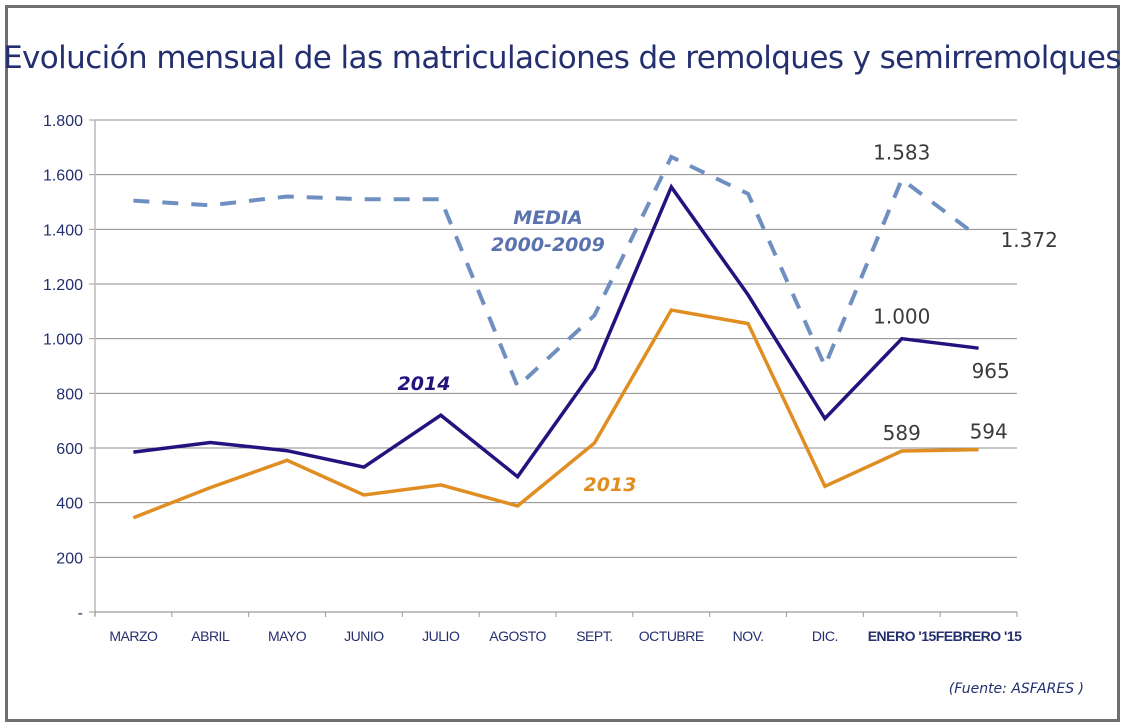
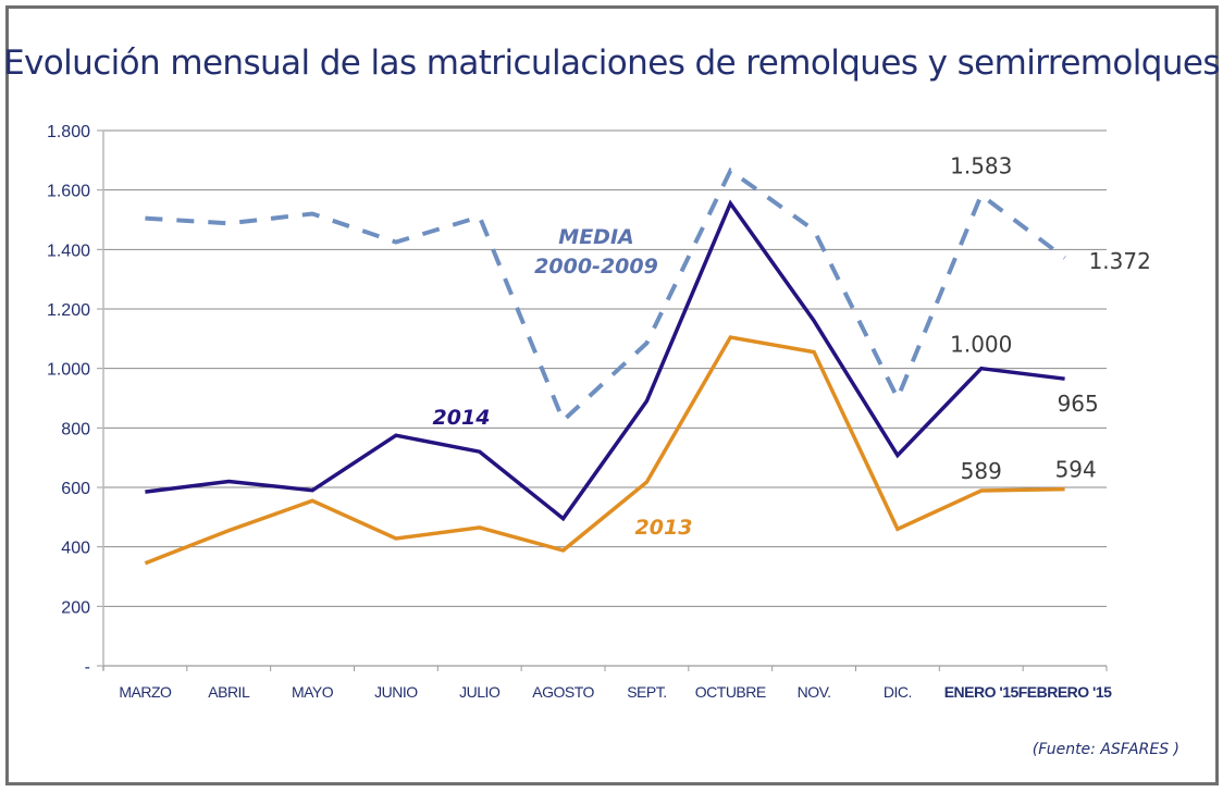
MEDIA 2000-2009/JUNIO: 1510 -> 1420
2014/JUNIO: 530 -> 780
MEDIA 2000-2009/NOV.: 1530 -> 1460
